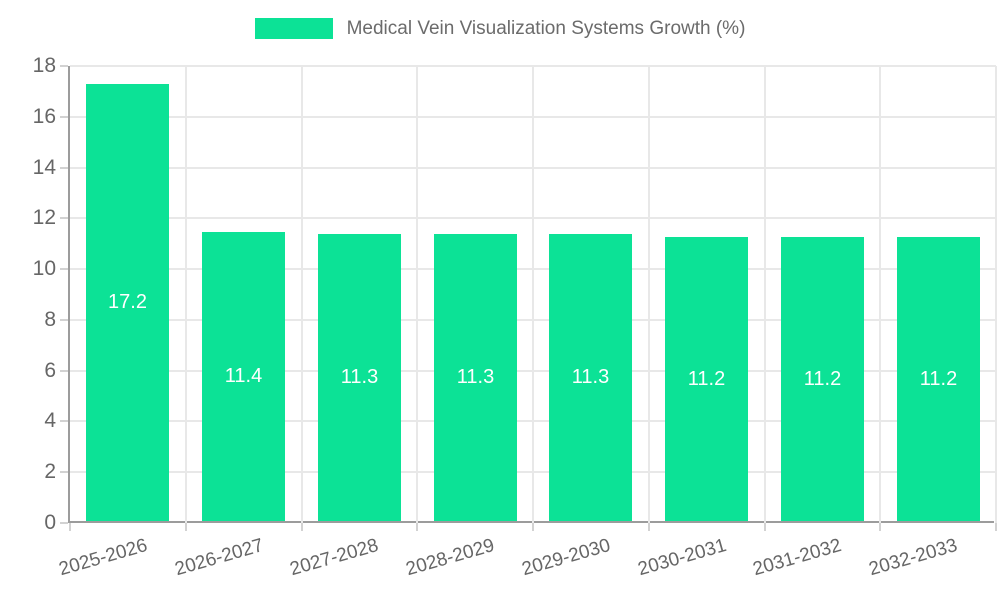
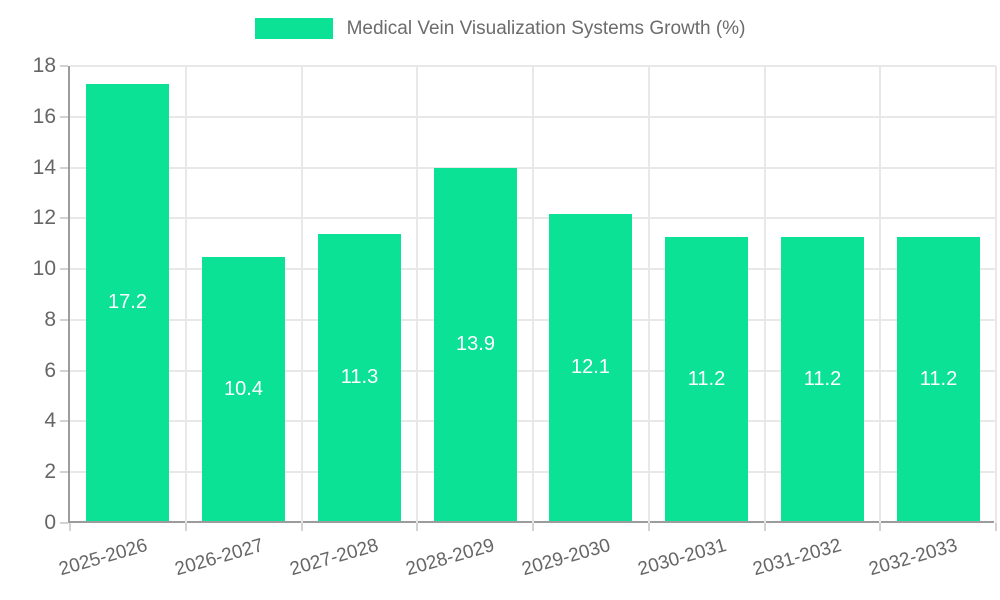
2026-2027: 11.4 -> 10.4
2028-2029: 11.3 -> 13.9
2029-2030: 11.3 -> 12.1
